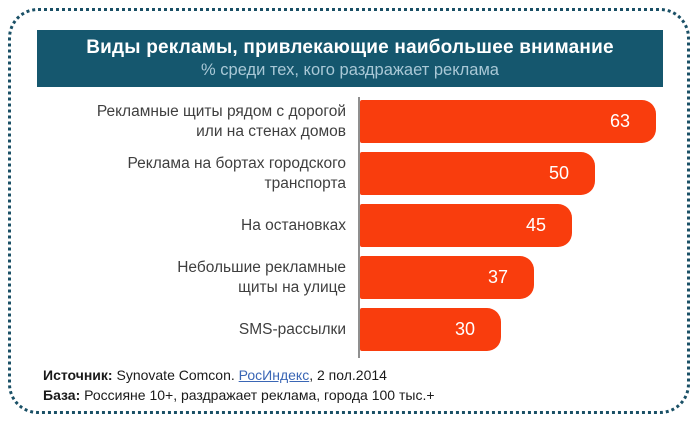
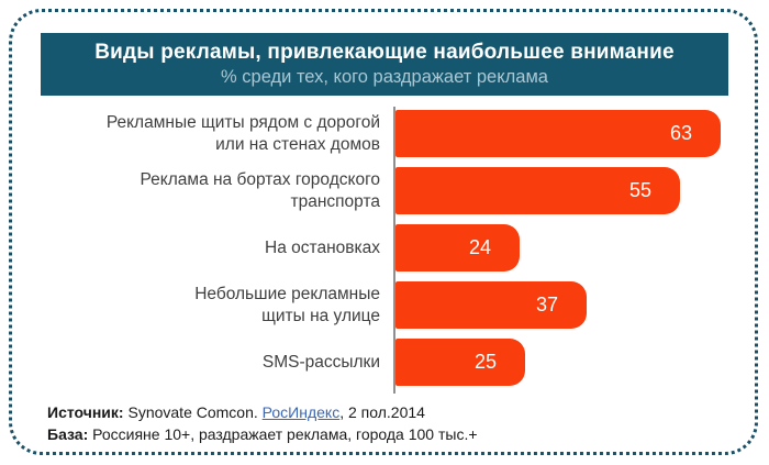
Реклама на бортах городского транспорта: 50 -> 55
На остановках: 45 -> 24
SMS-рассылки: 30 -> 25
